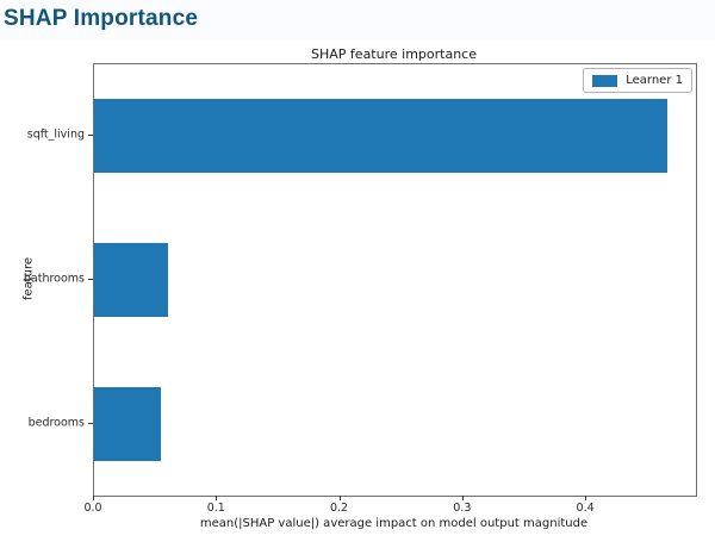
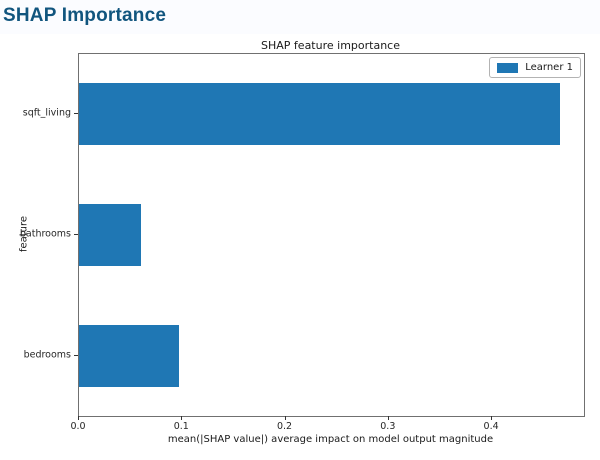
bedrooms: 0.054 -> 0.097
